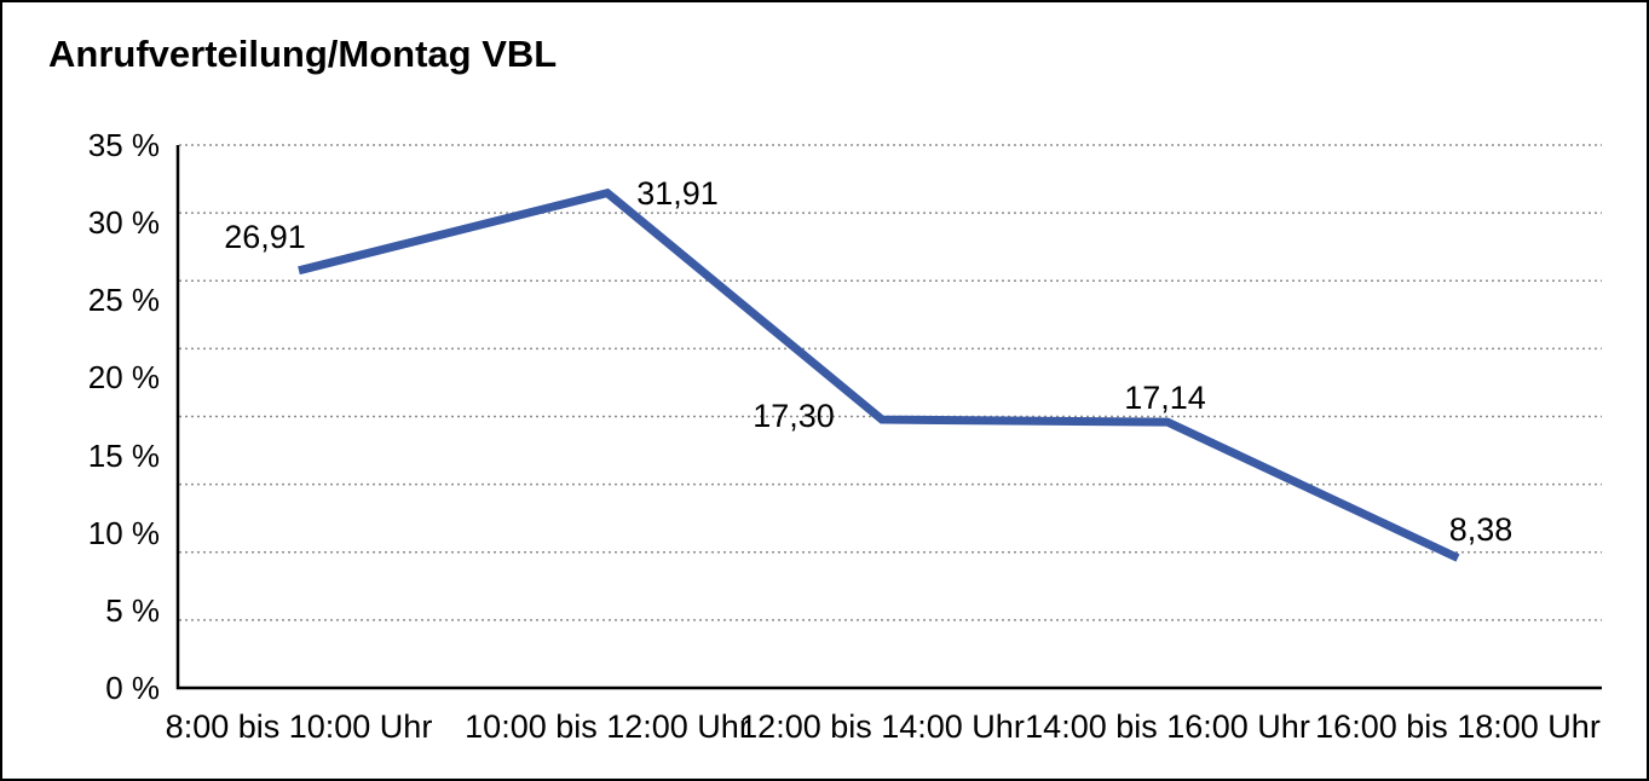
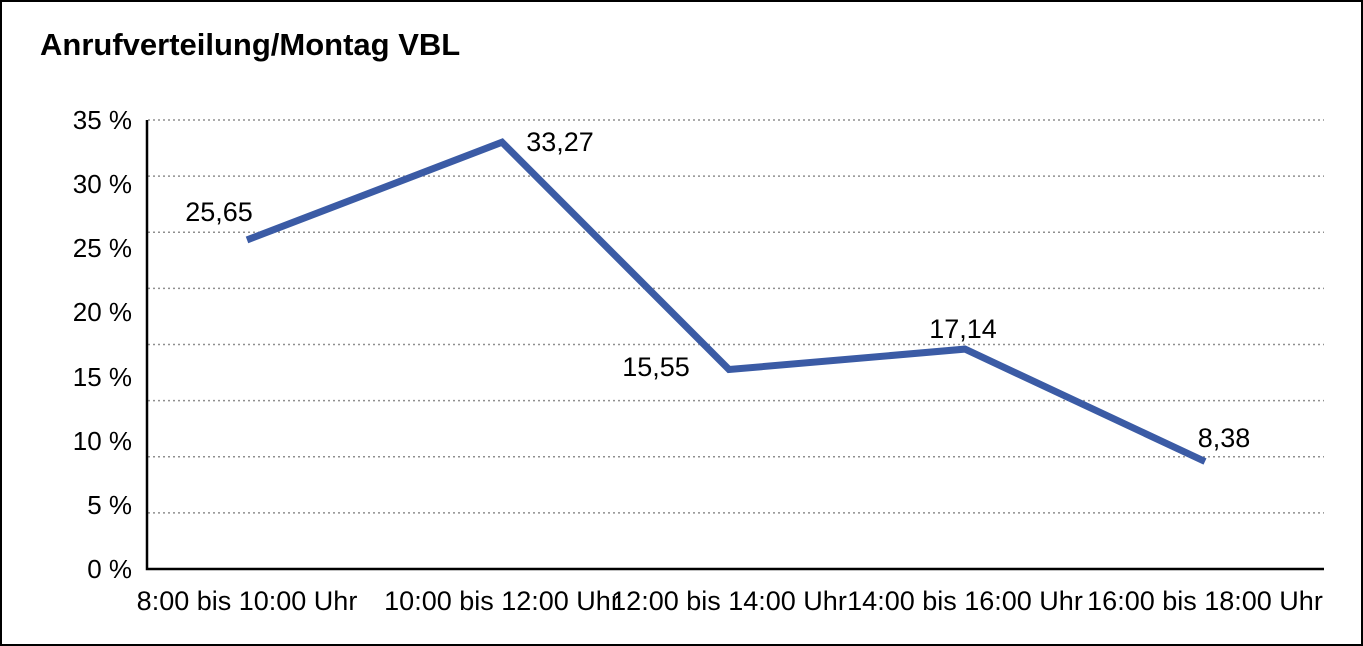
8:00 bis 10:00 Uhr: 26,91 -> 25,65
10:00 bis 12:00 Uhr: 31,91 -> 33,27
12:00 bis 14:00 Uhr: 17,30 -> 15,55
